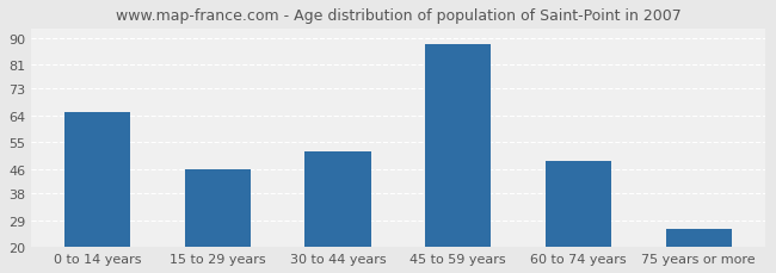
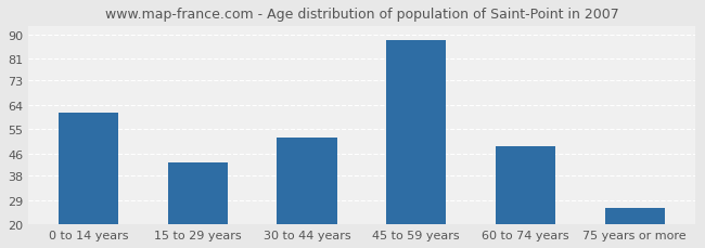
0 to 14 years: 65 -> 61
15 to 29 years: 46 -> 43
